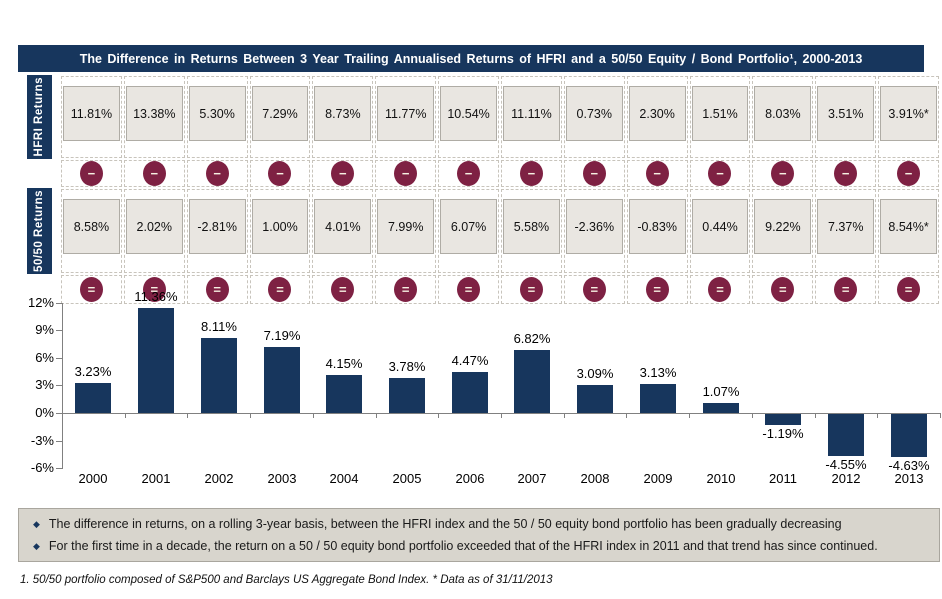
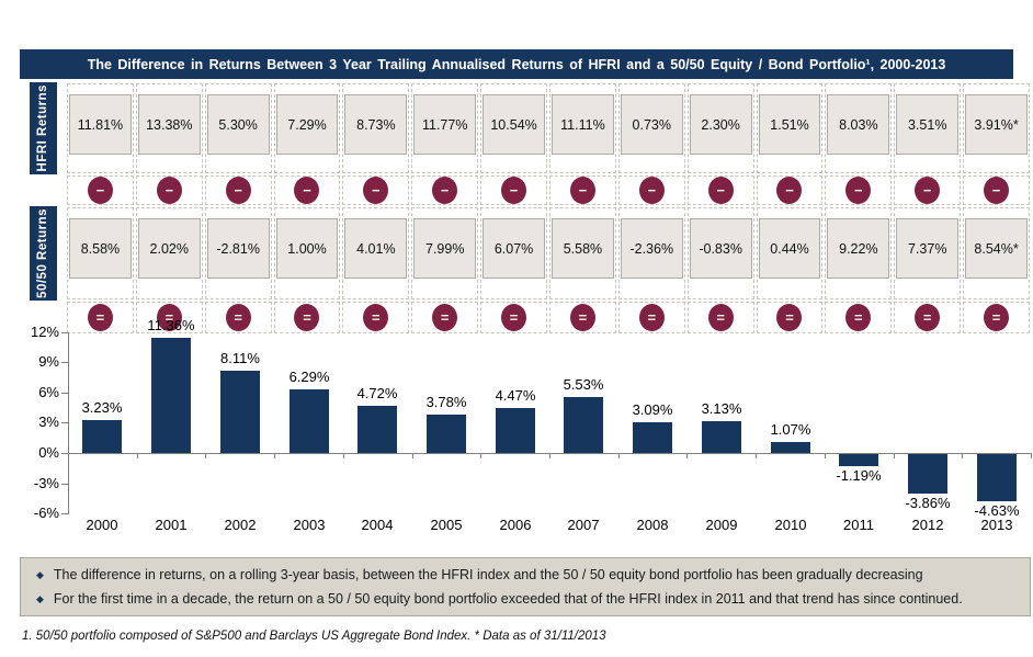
2003: 7.19% -> 6.29%
2004: 4.15% -> 4.72%
2007: 6.82% -> 5.53%
2012: -4.55% -> -3.86%
